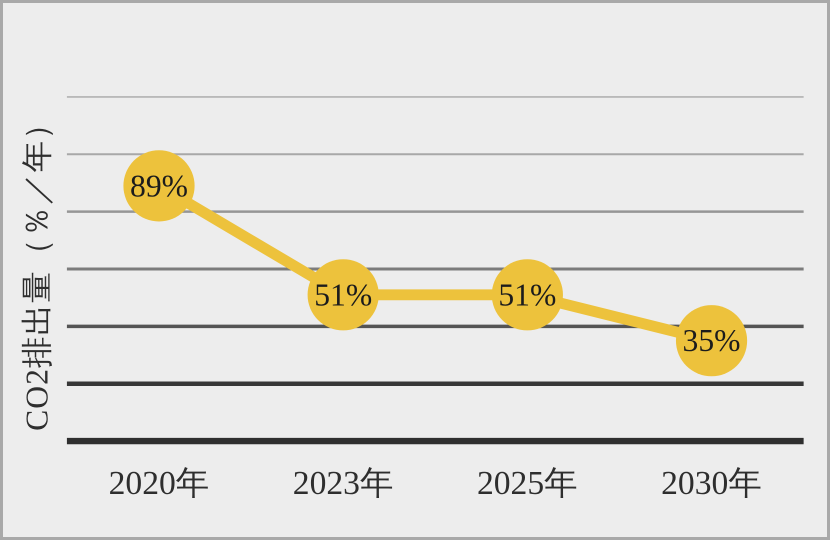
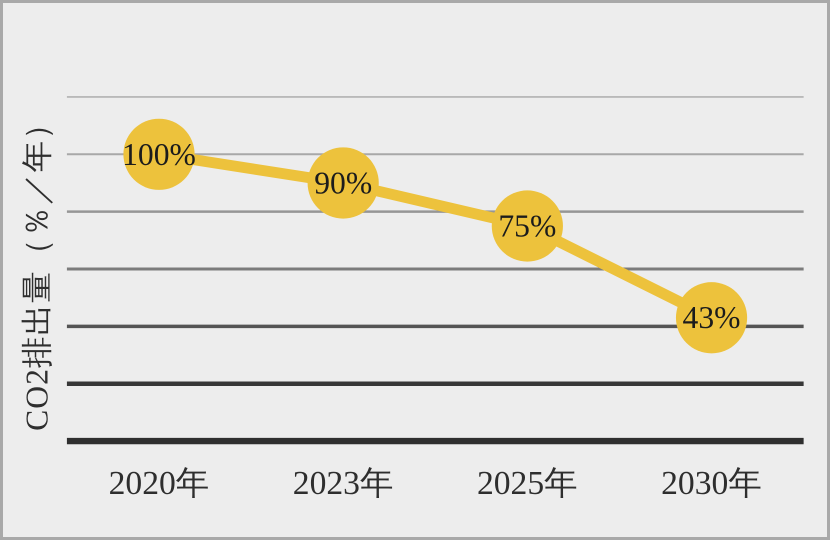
2020年: 89% -> 100%
2023年: 51% -> 90%
2025年: 51% -> 75%
2030年: 35% -> 43%
